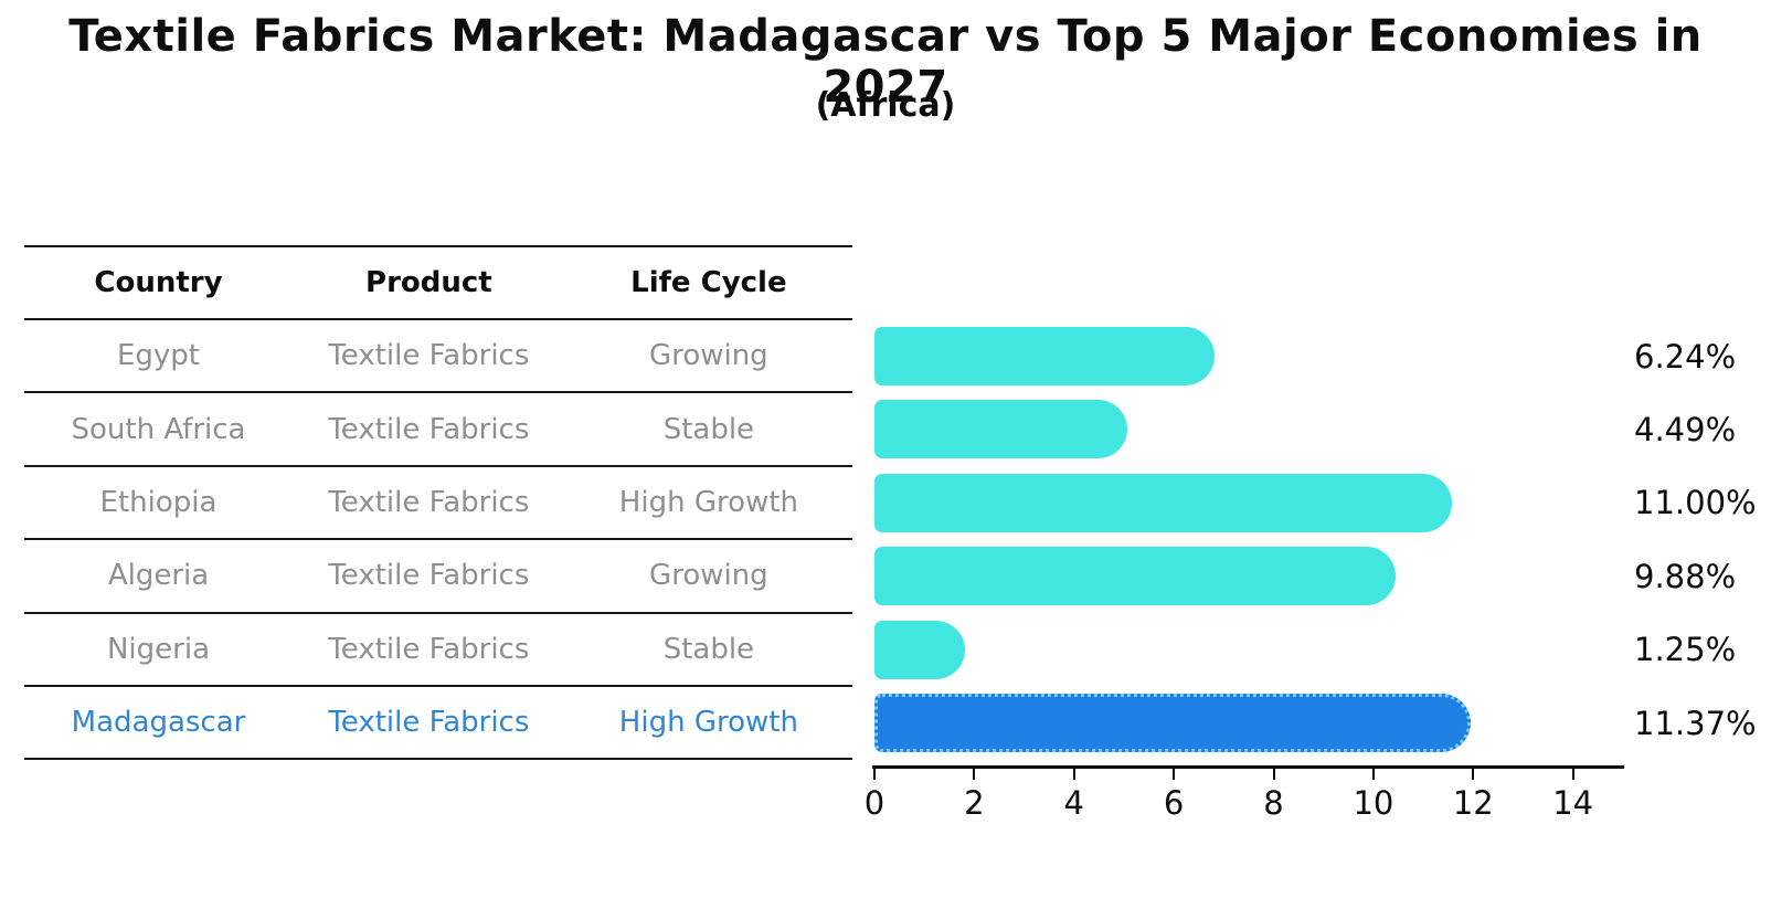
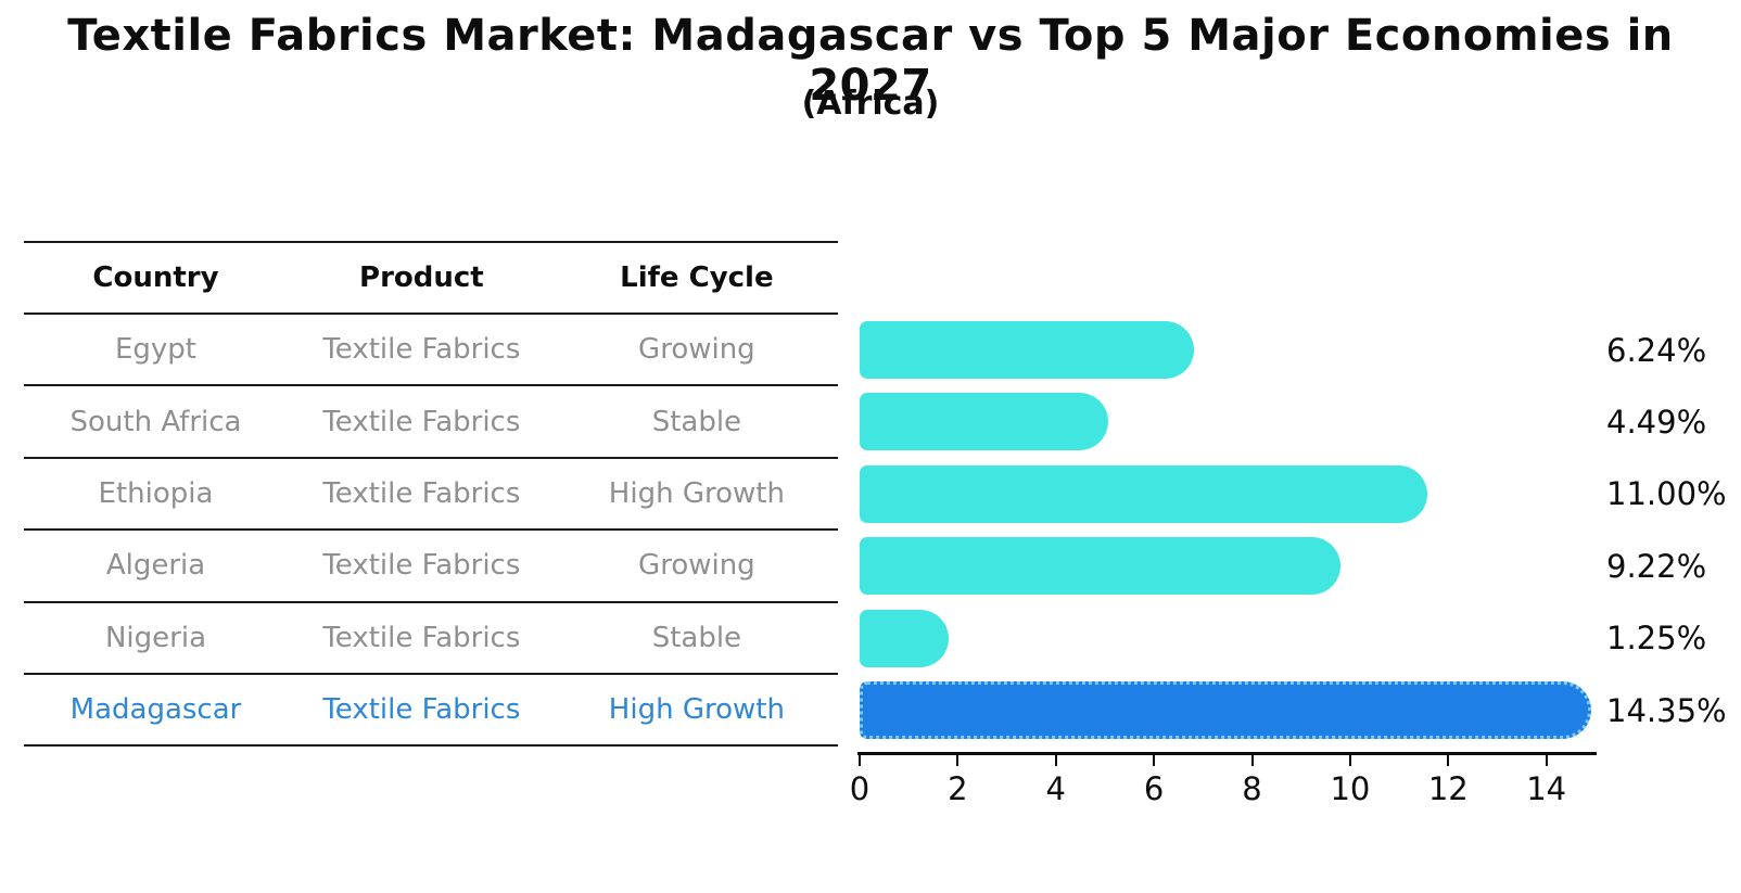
Algeria: 9.88% -> 9.22%
Madagascar: 11.37% -> 14.35%
